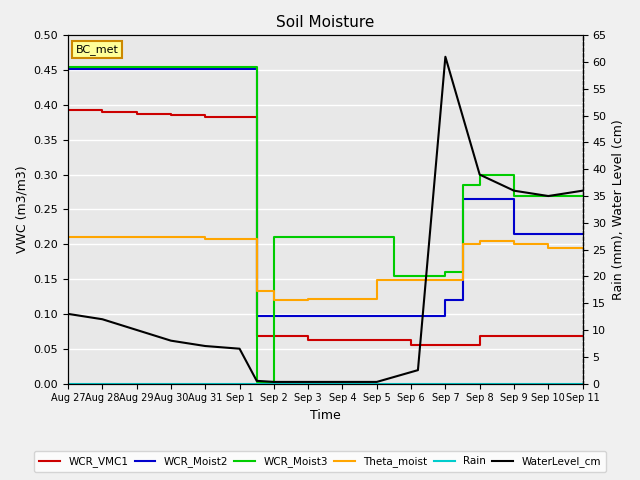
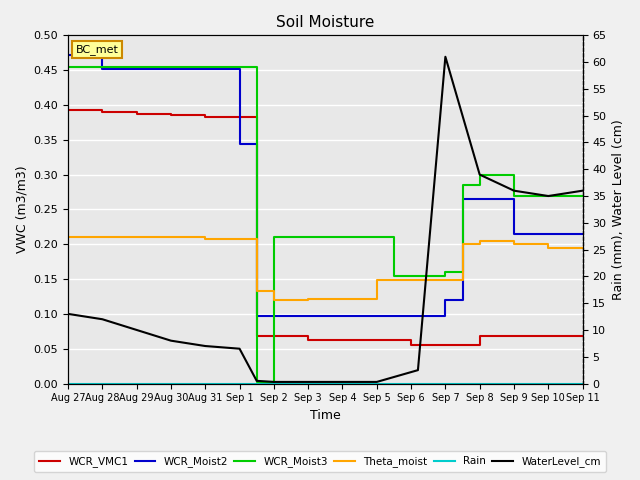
WCR_Moist2/Aug 27: 0.452 -> 0.472
WCR_Moist2/Sep 1: 0.452 -> 0.344
